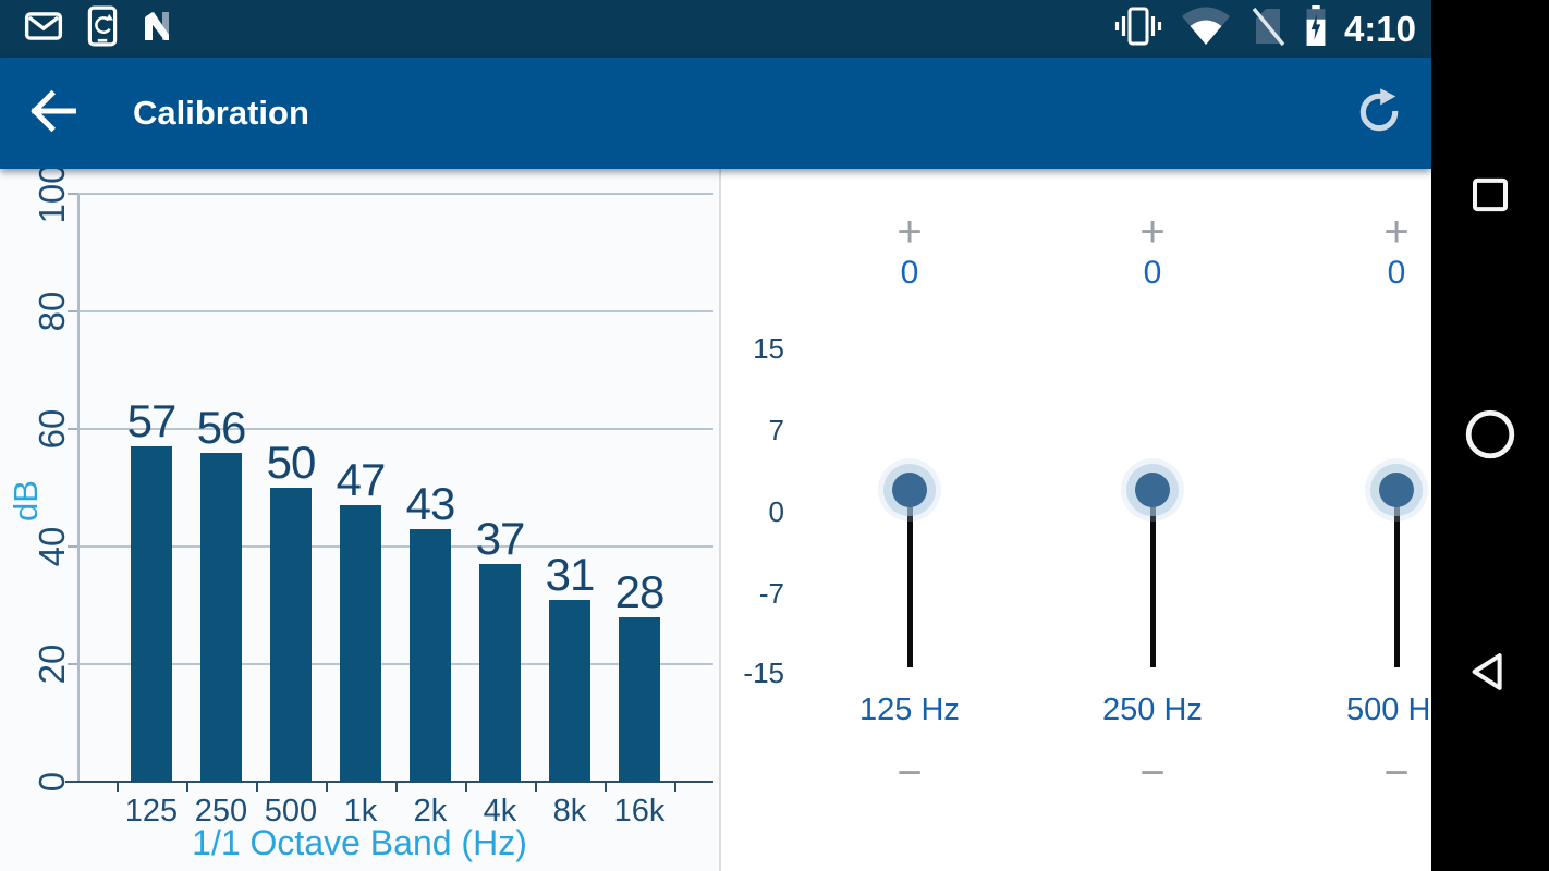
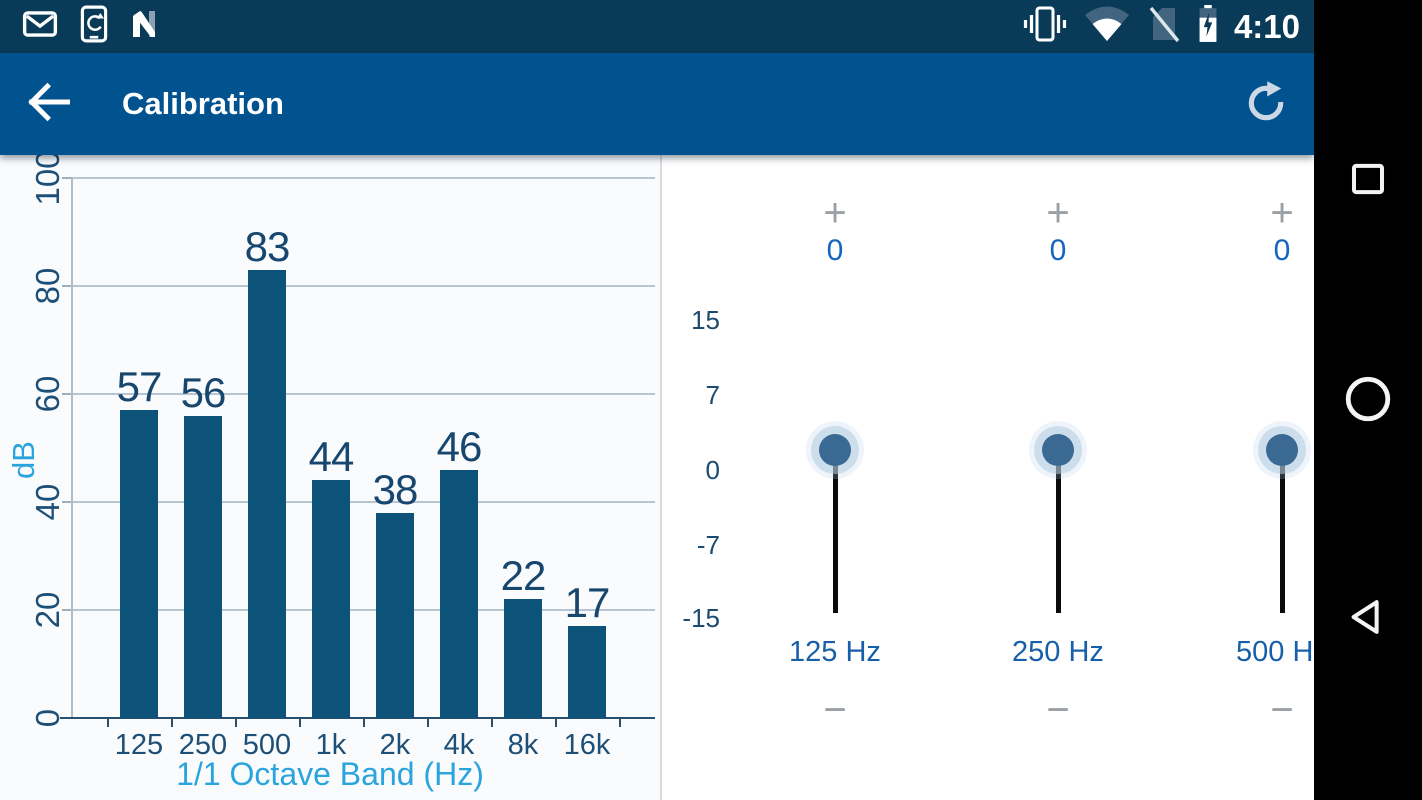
500: 50 -> 83
1k: 47 -> 44
2k: 43 -> 38
4k: 37 -> 46
8k: 31 -> 22
16k: 28 -> 17
